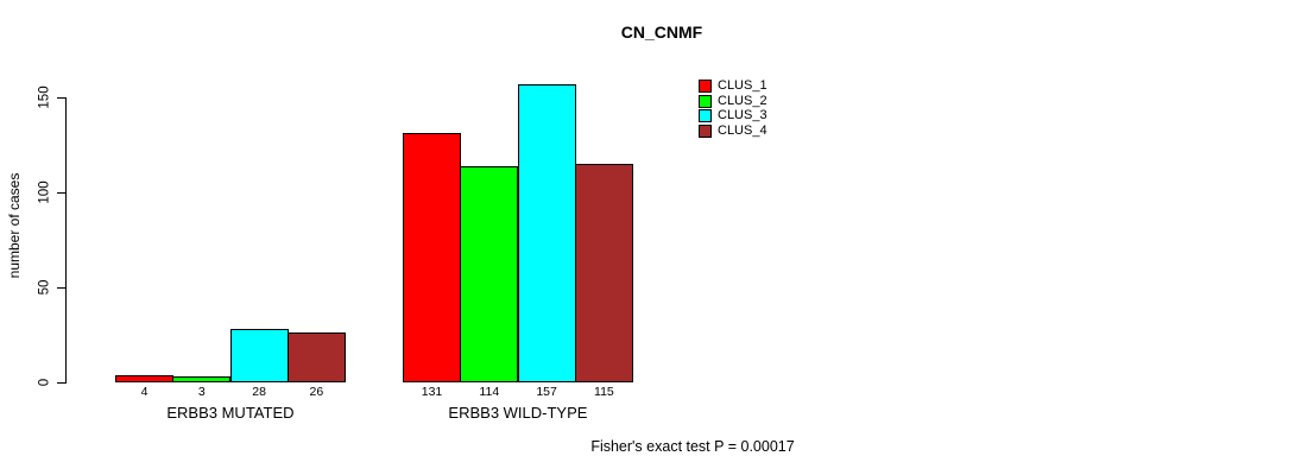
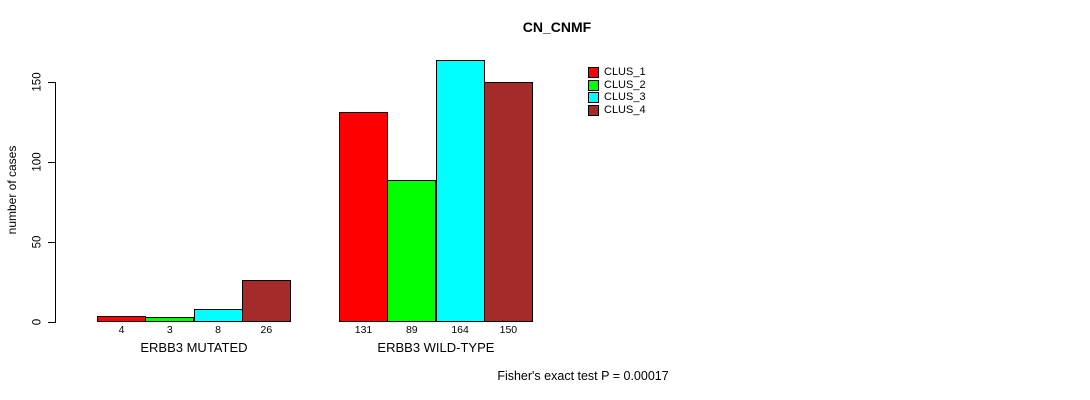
CLUS_3/ERBB3 MUTATED: 28 -> 8
CLUS_2/ERBB3 WILD-TYPE: 114 -> 89
CLUS_3/ERBB3 WILD-TYPE: 157 -> 164
CLUS_4/ERBB3 WILD-TYPE: 115 -> 150
